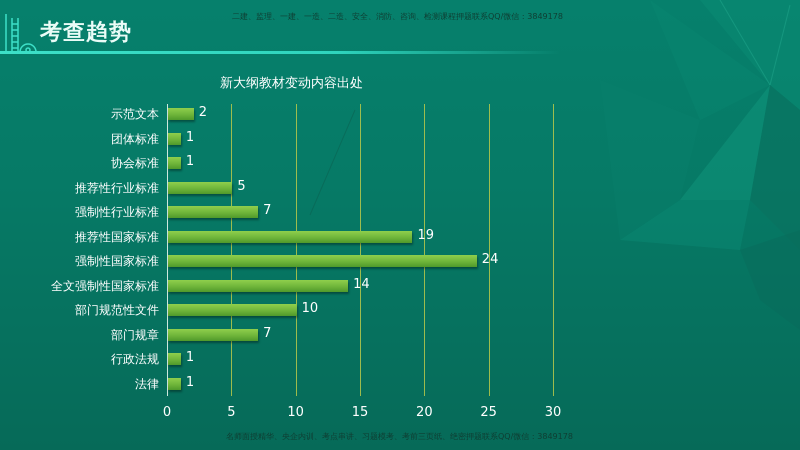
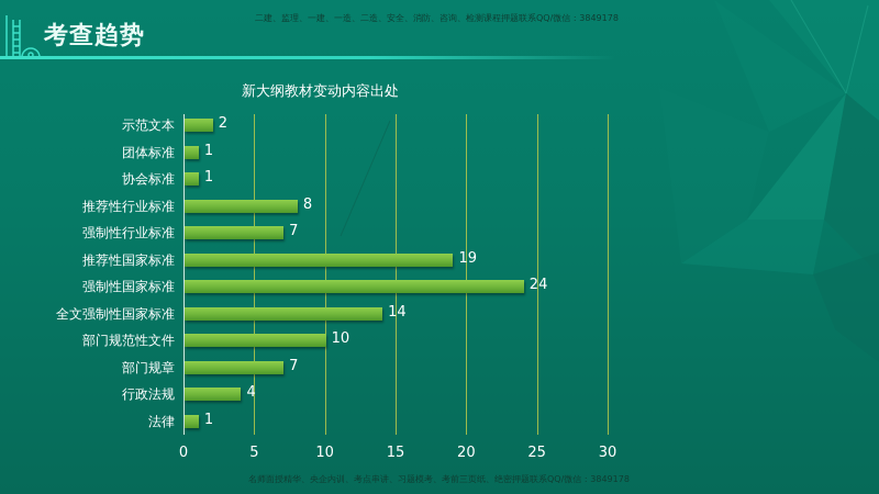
推荐性行业标准: 5 -> 8
行政法规: 1 -> 4
